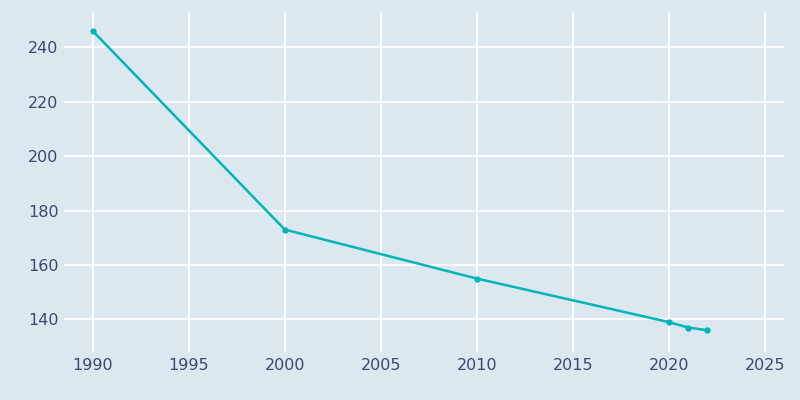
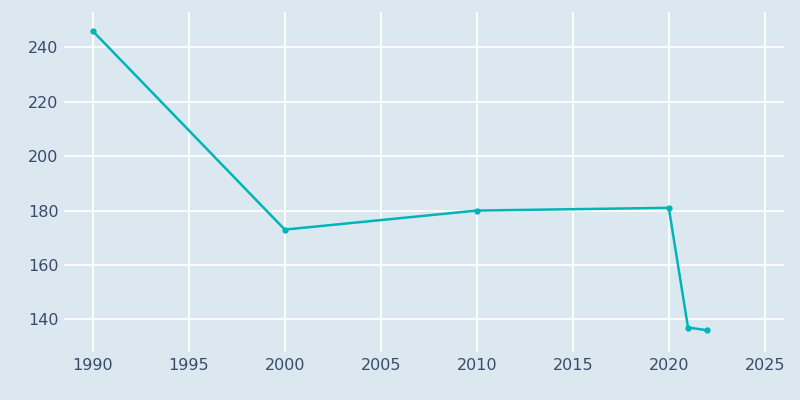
2010: 155 -> 180
2020: 139 -> 181
